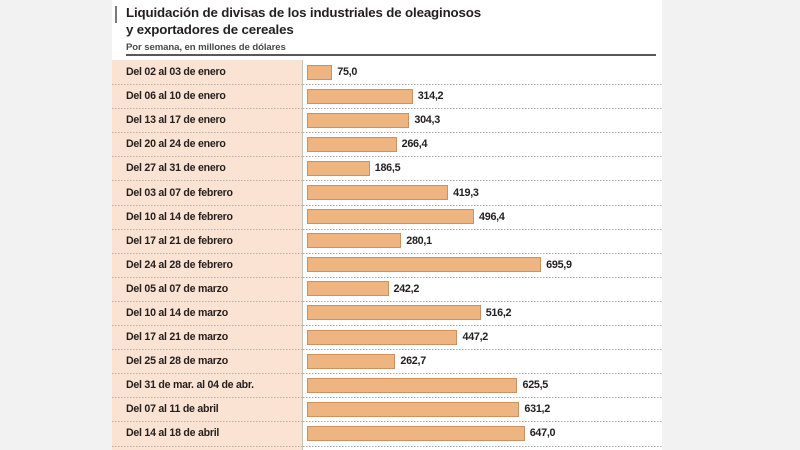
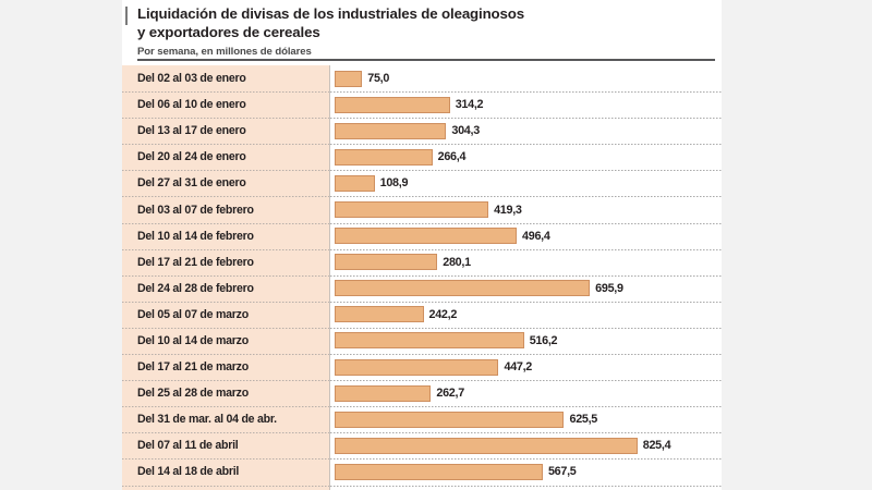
Del 27 al 31 de enero: 186,5 -> 108,9
Del 07 al 11 de abril: 631,2 -> 825,4
Del 14 al 18 de abril: 647,0 -> 567,5
